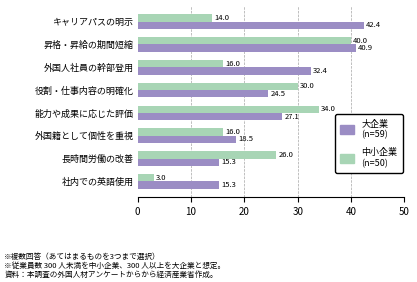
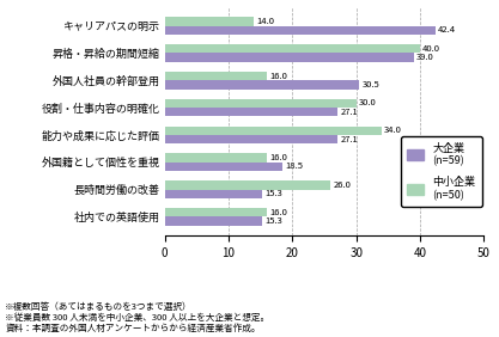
大企業 (n=59)/昇格・昇給の期間短縮: 40.9 -> 39.0
大企業 (n=59)/外国人社員の幹部登用: 32.4 -> 30.5
大企業 (n=59)/役割・仕事内容の明確化: 24.5 -> 27.1
中小企業 (n=50)/社内での英語使用: 3.0 -> 16.0
